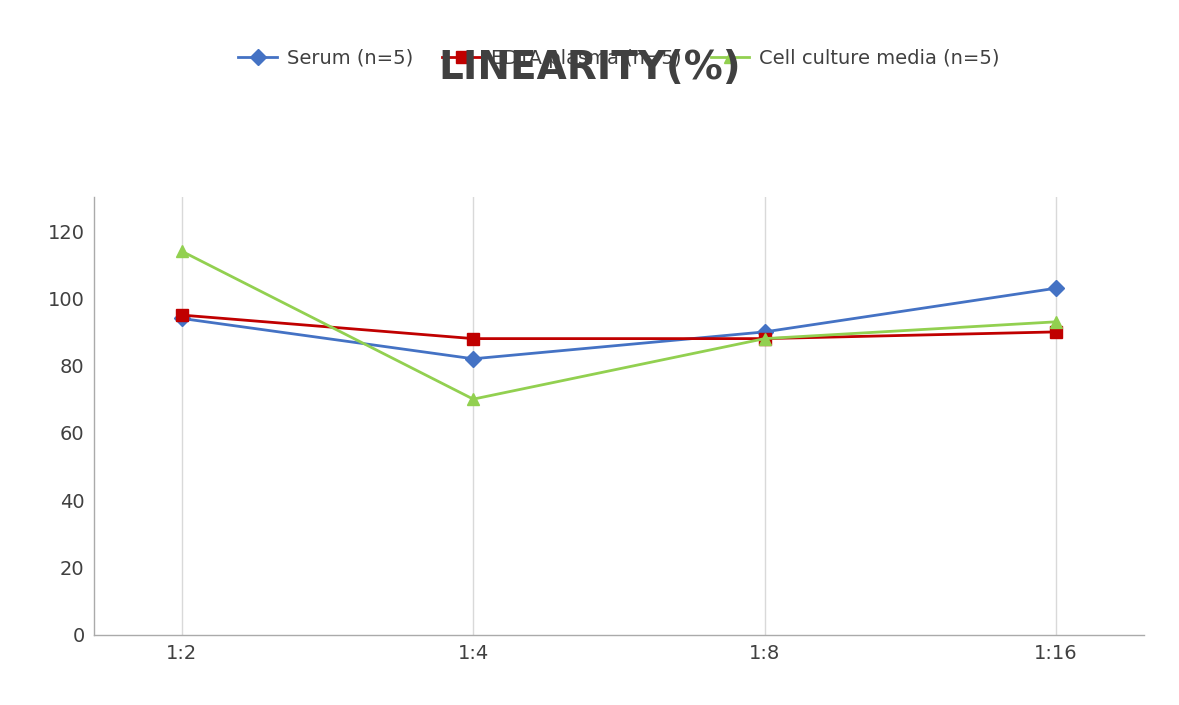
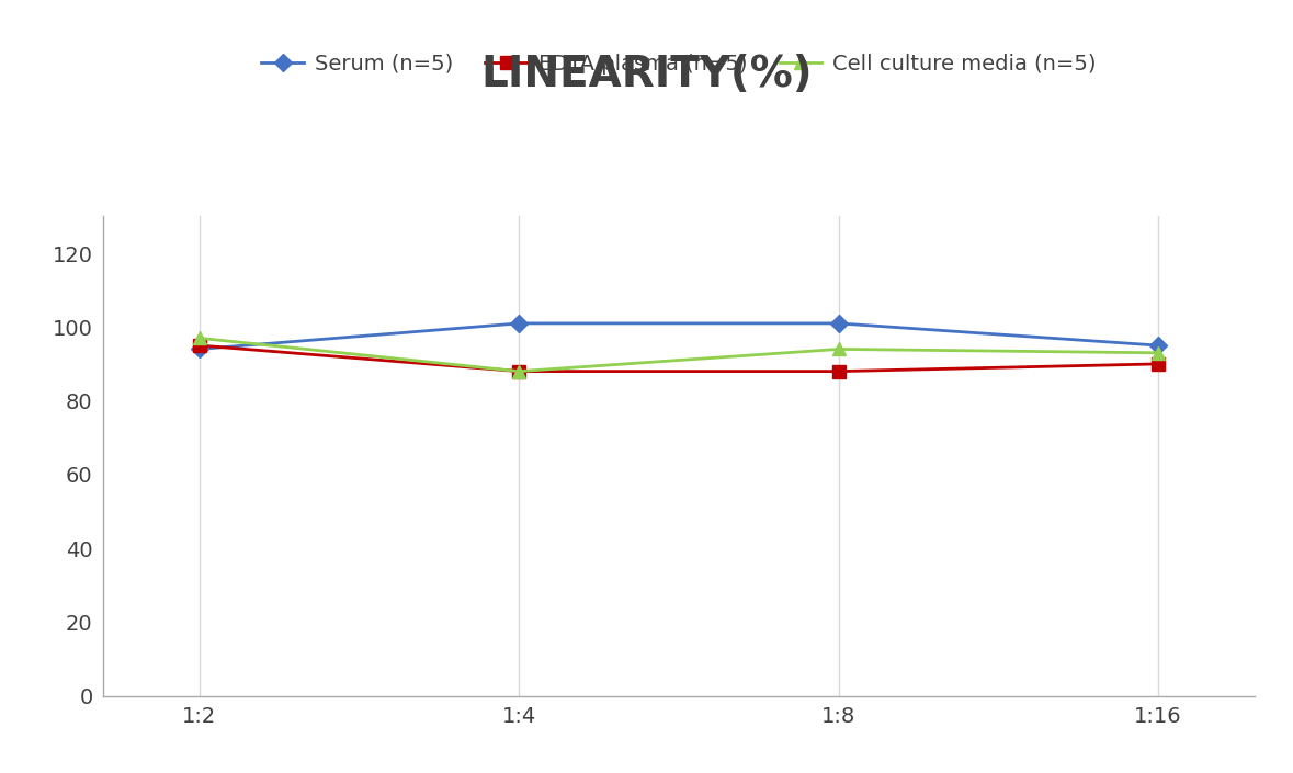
Cell culture media (n=5)/1:2: 114 -> 97
Serum (n=5)/1:4: 82 -> 101
Cell culture media (n=5)/1:4: 70 -> 88
Serum (n=5)/1:8: 90 -> 101
Cell culture media (n=5)/1:8: 88 -> 94
Serum (n=5)/1:16: 103 -> 95
